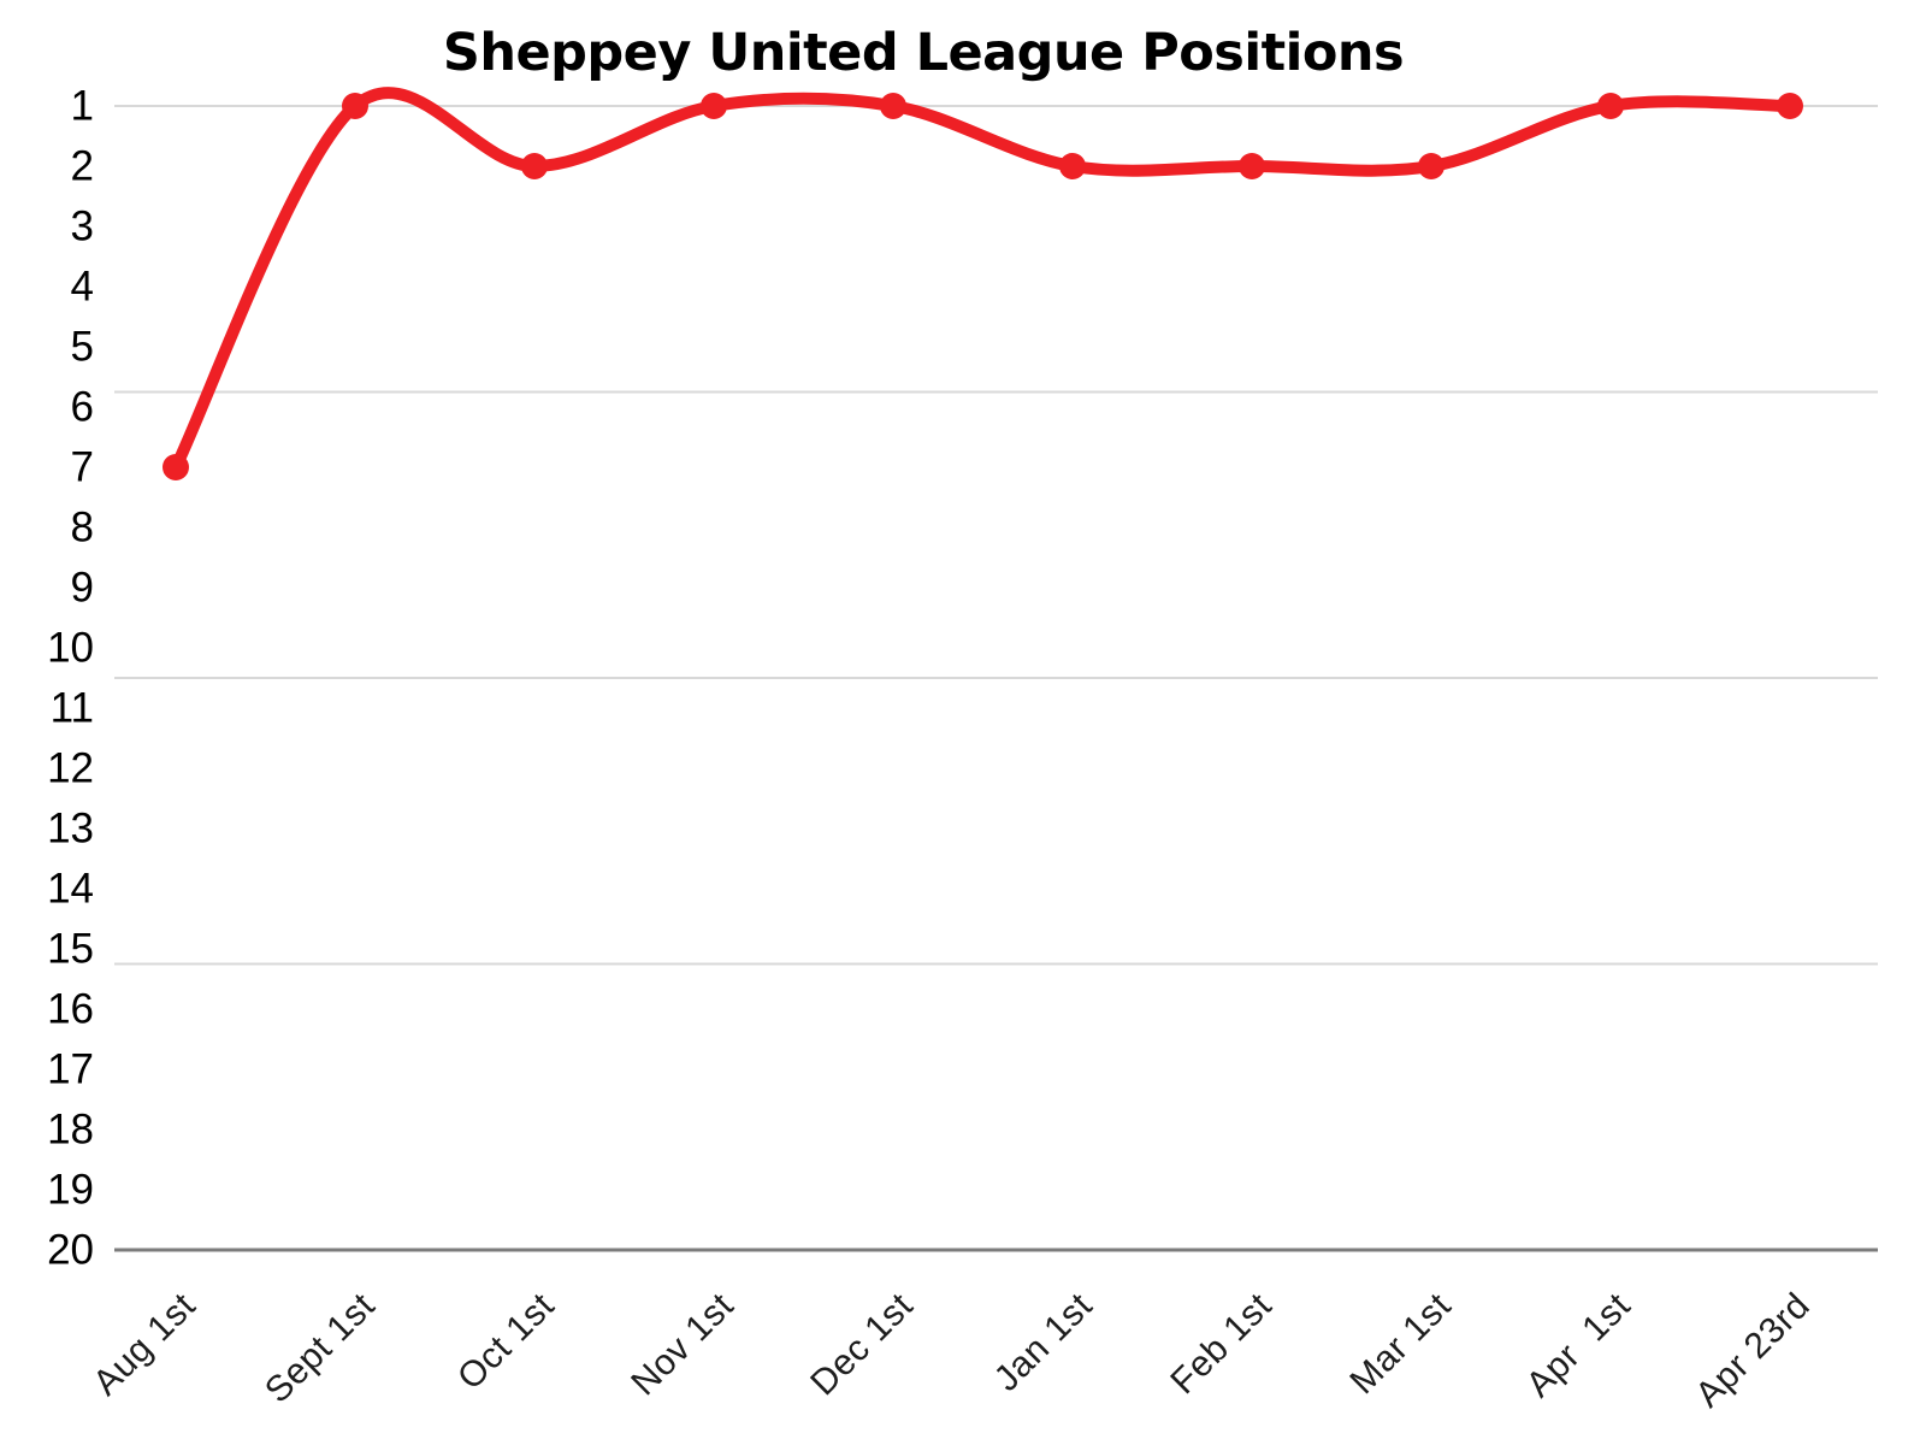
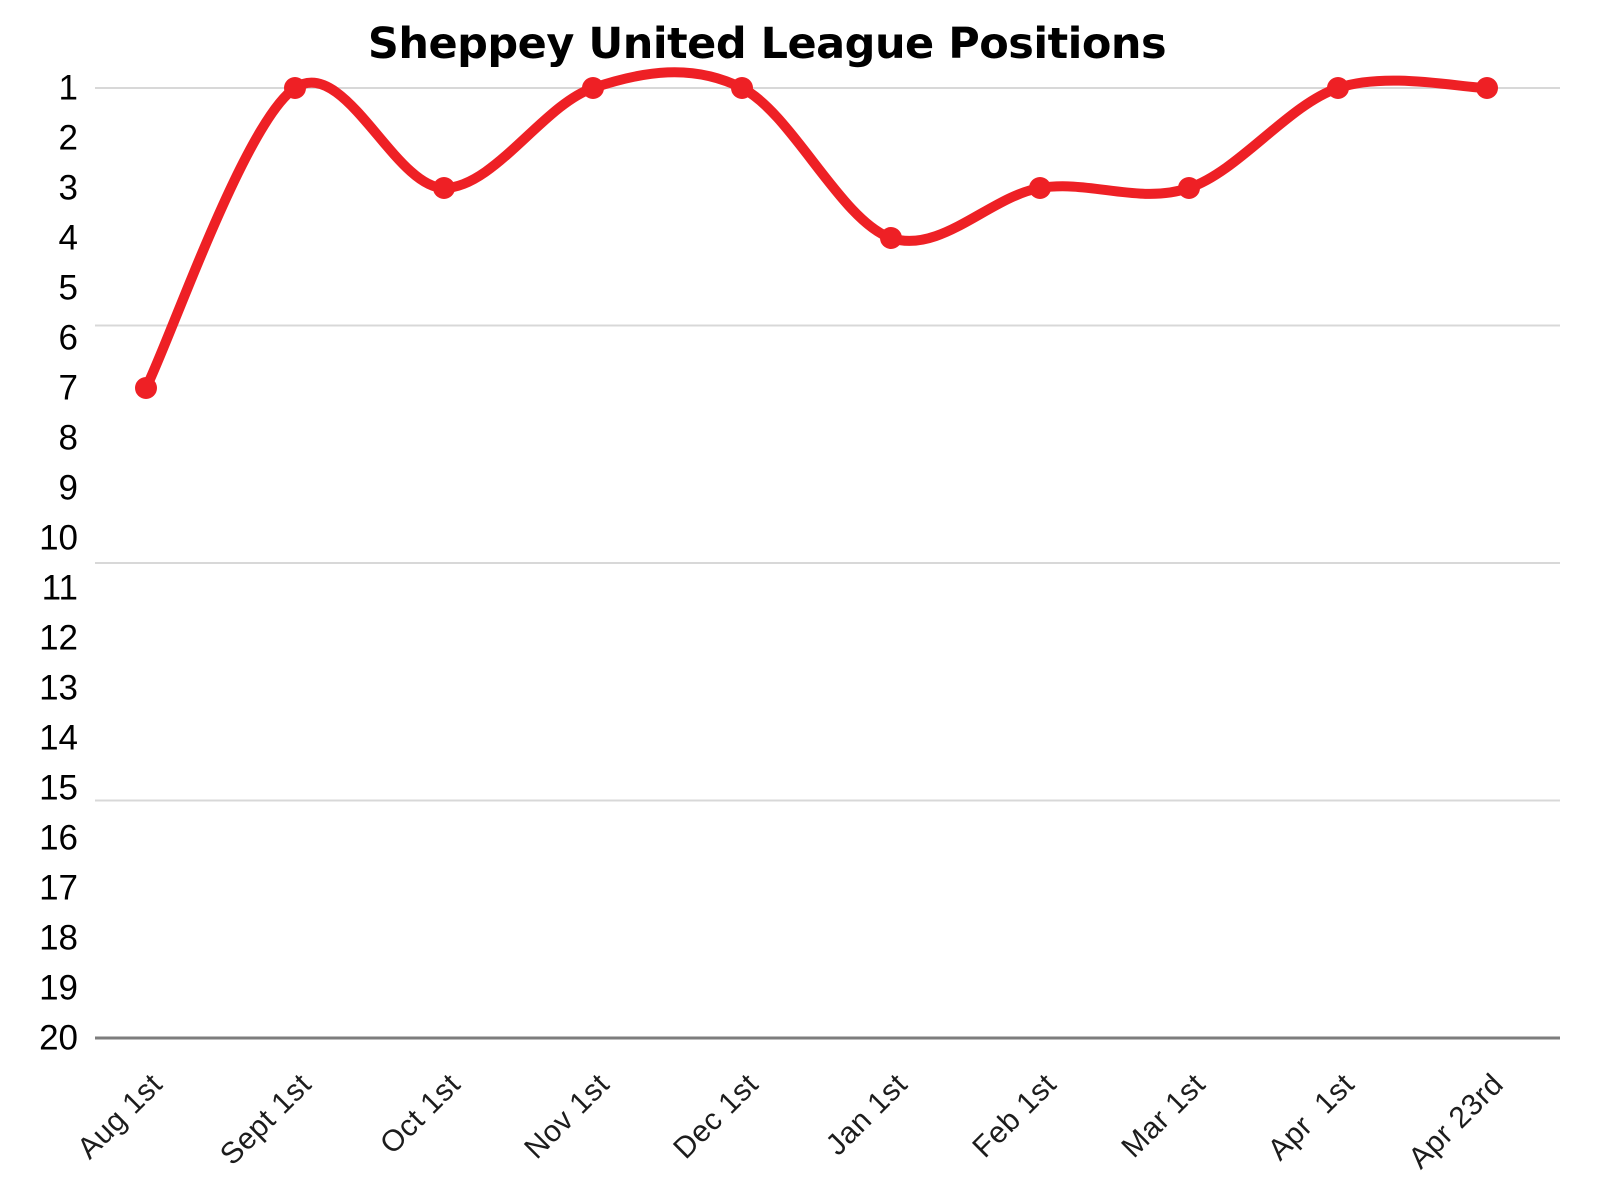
Oct 1st: 2 -> 3
Jan 1st: 2 -> 4
Feb 1st: 2 -> 3
Mar 1st: 2 -> 3
